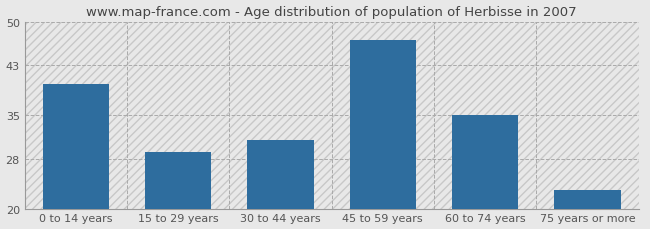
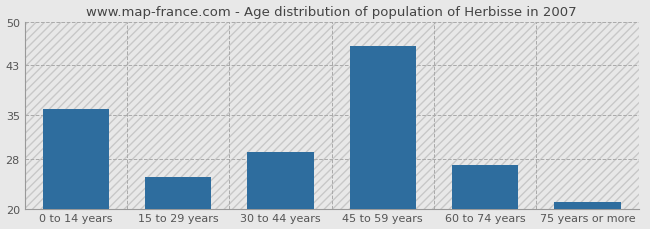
0 to 14 years: 40 -> 36
15 to 29 years: 29 -> 25
30 to 44 years: 31 -> 29
45 to 59 years: 47 -> 46
60 to 74 years: 35 -> 27
75 years or more: 23 -> 21
